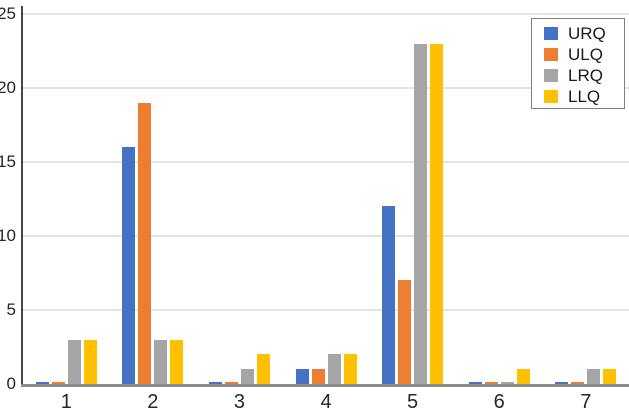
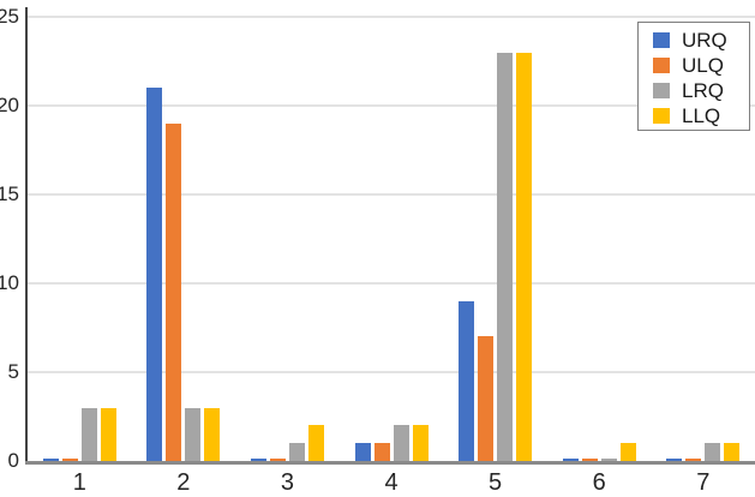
URQ/2: 16 -> 21
URQ/5: 12 -> 9
